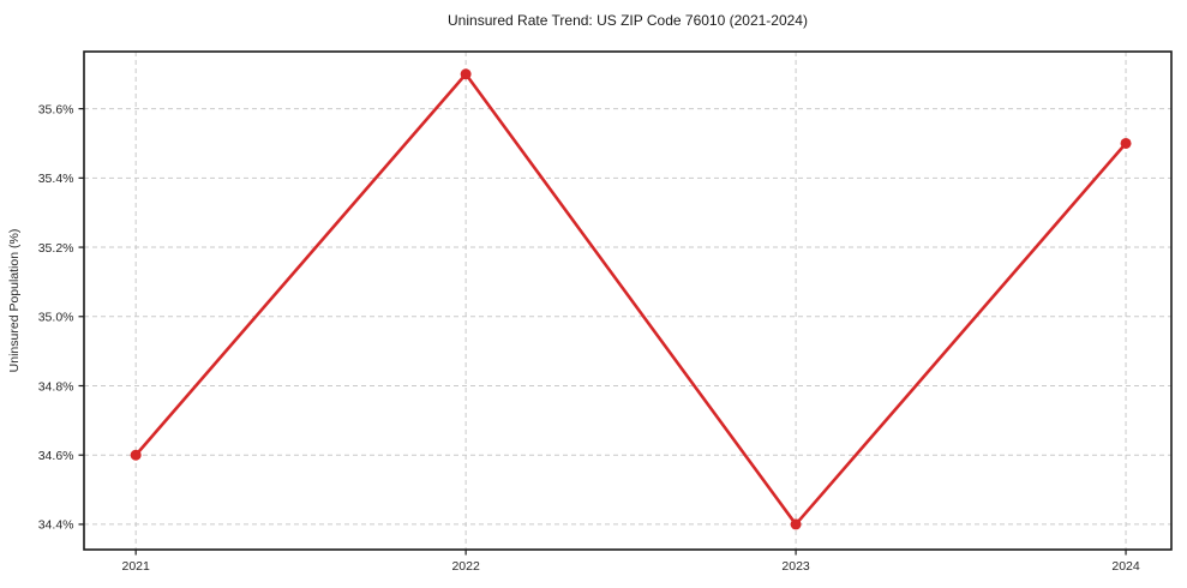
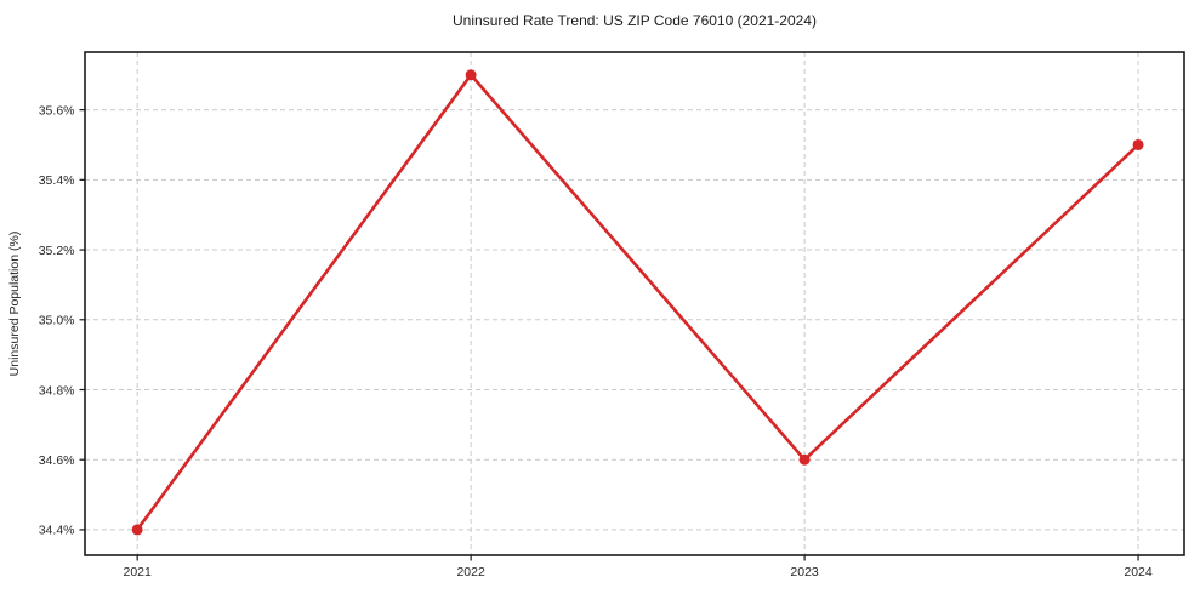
2021: 34.6% -> 34.4%
2023: 34.4% -> 34.6%
